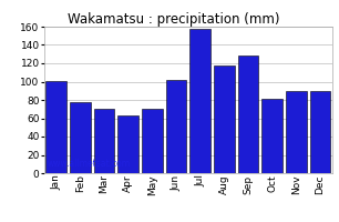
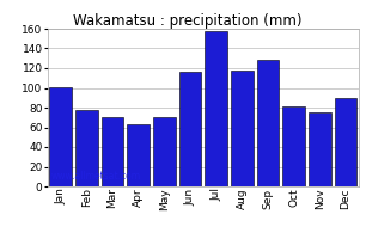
Jun: 102 -> 116
Nov: 90 -> 75
